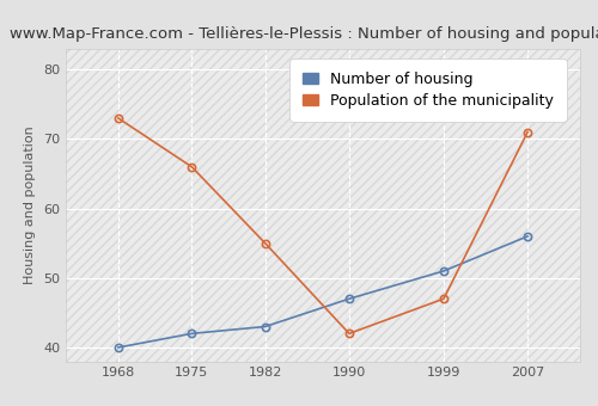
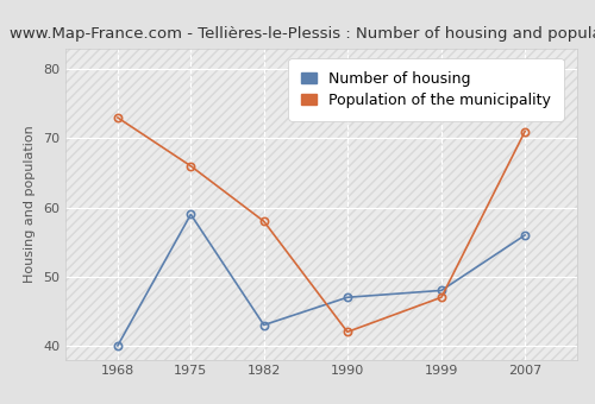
Number of housing/1975: 42 -> 59
Population of the municipality/1982: 55 -> 58
Number of housing/1999: 51 -> 48
